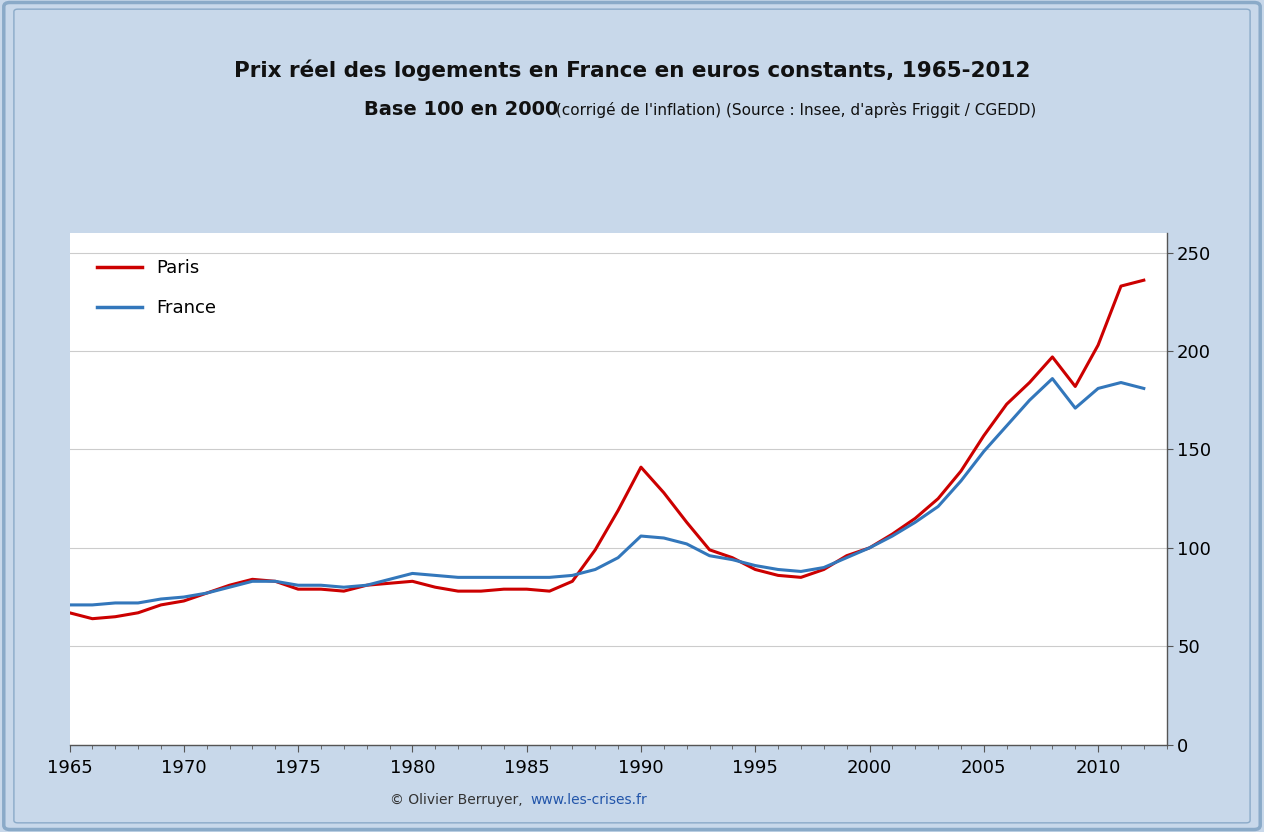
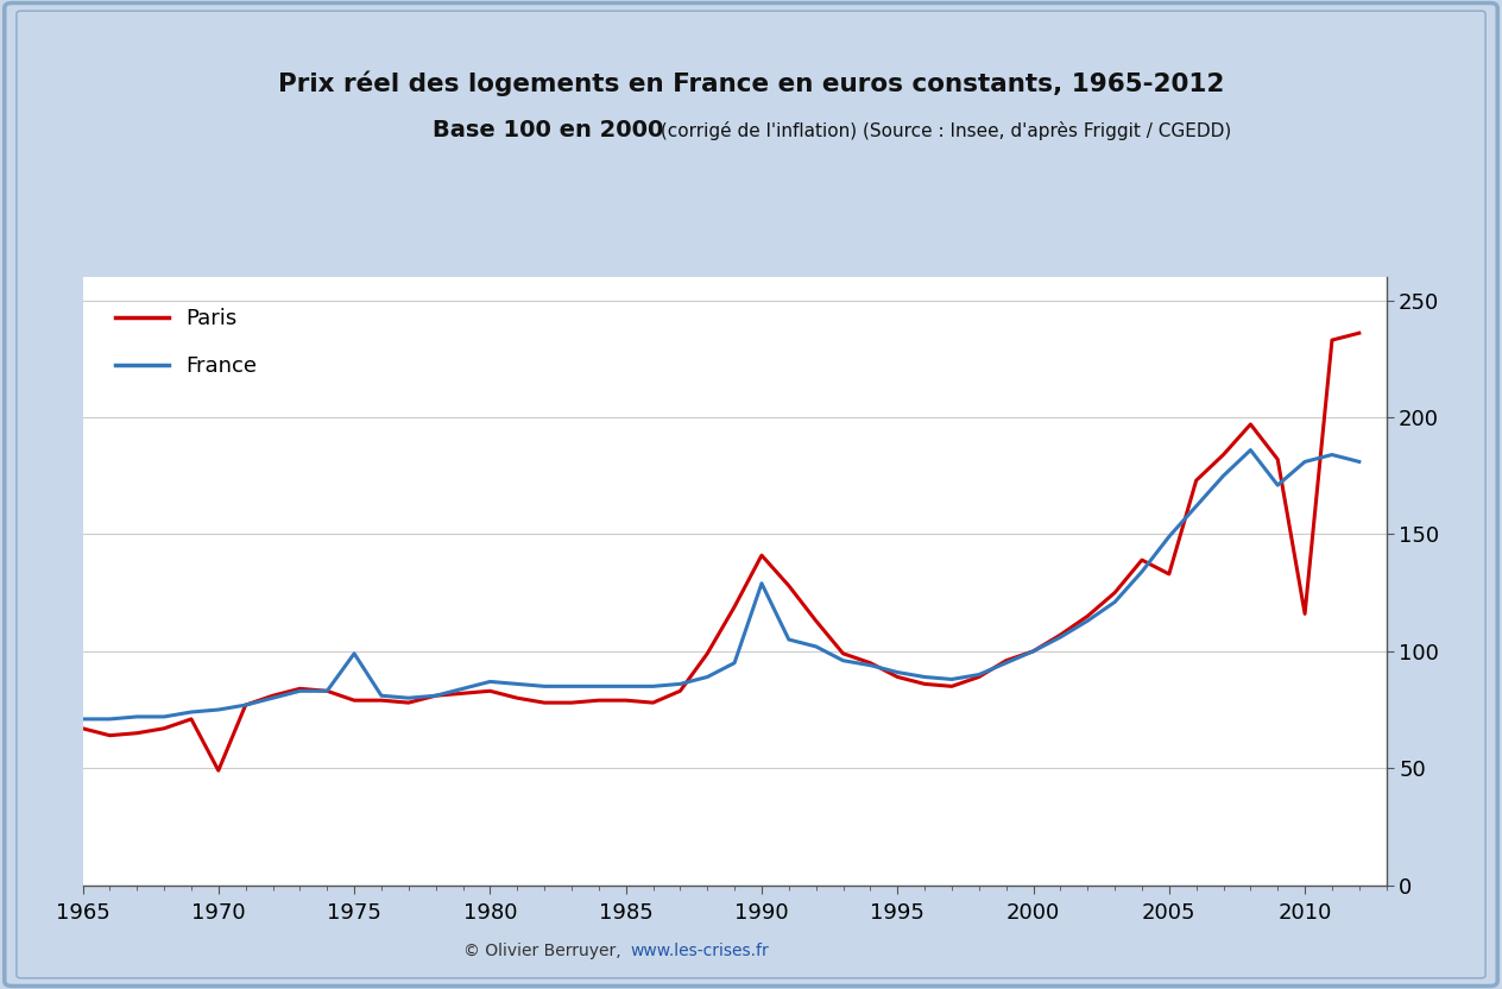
Paris/1970: 73 -> 49
France/1975: 81 -> 99
France/1990: 106 -> 129
Paris/2005: 157 -> 133
Paris/2010: 203 -> 116
